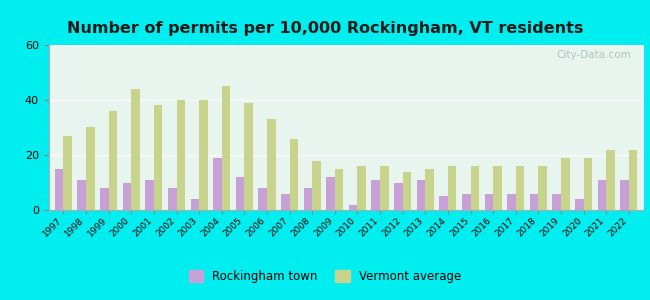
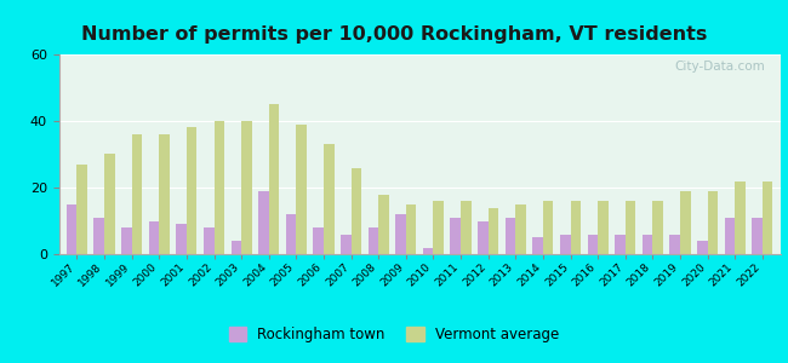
Vermont average/2000: 44 -> 36
Rockingham town/2001: 11 -> 9
